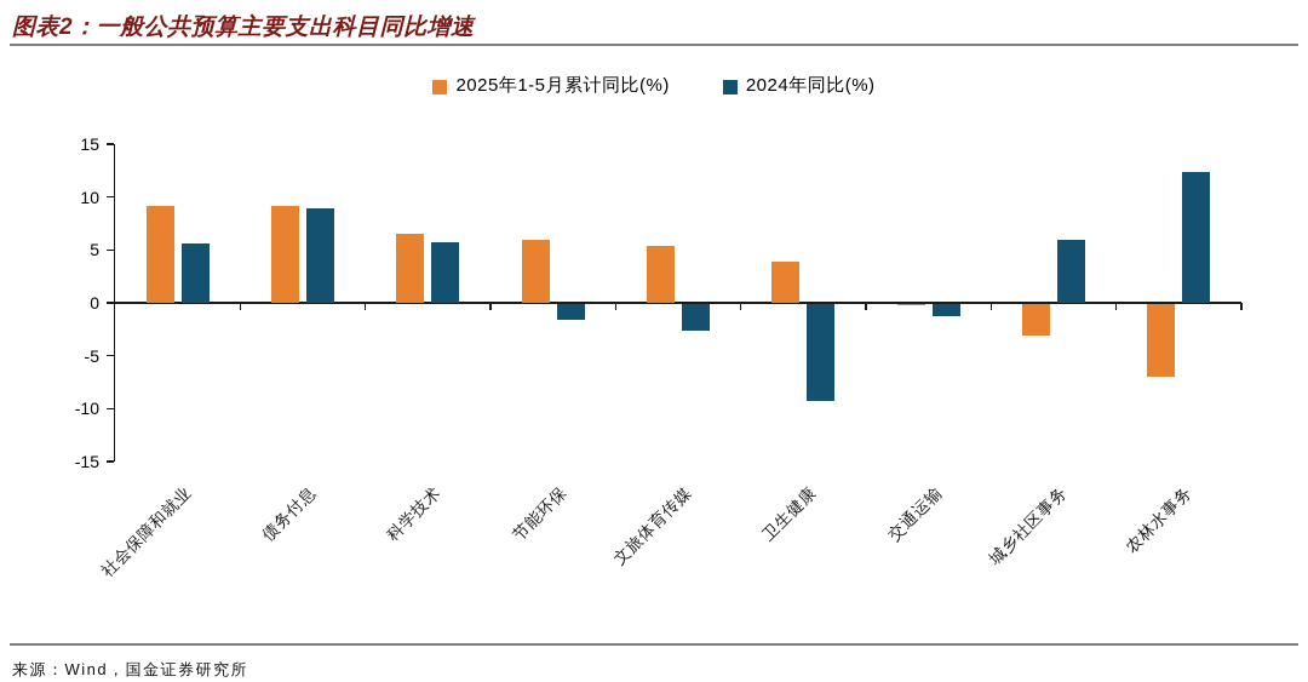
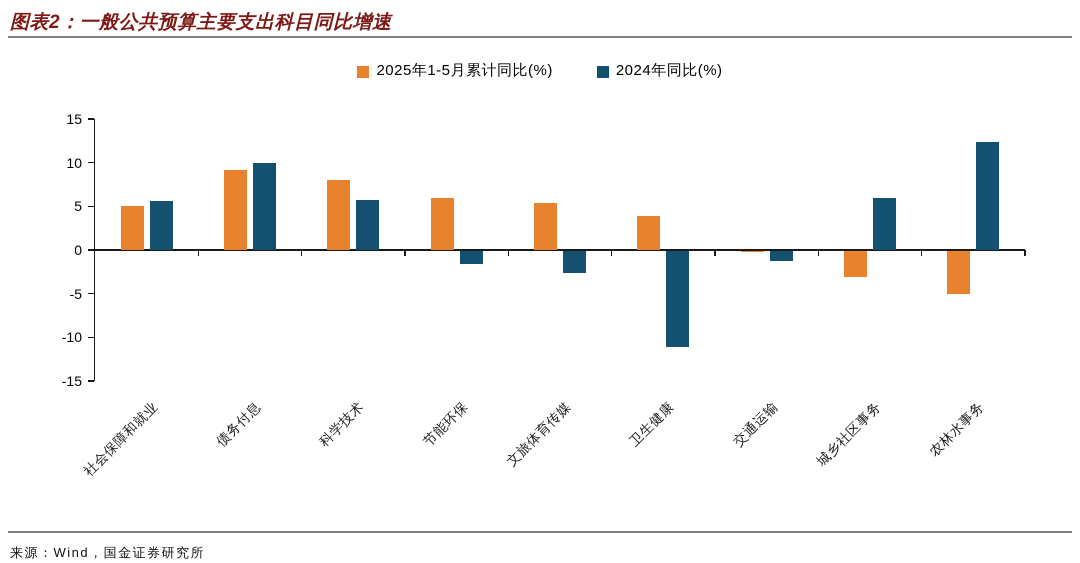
2025年1-5月累计同比(%)/社会保障和就业: 9 -> 5
2024年同比(%)/债务付息: 9 -> 10
2025年1-5月累计同比(%)/科学技术: 6 -> 8
2024年同比(%)/卫生健康: -9 -> -11
2025年1-5月累计同比(%)/农林水事务: -7 -> -5
